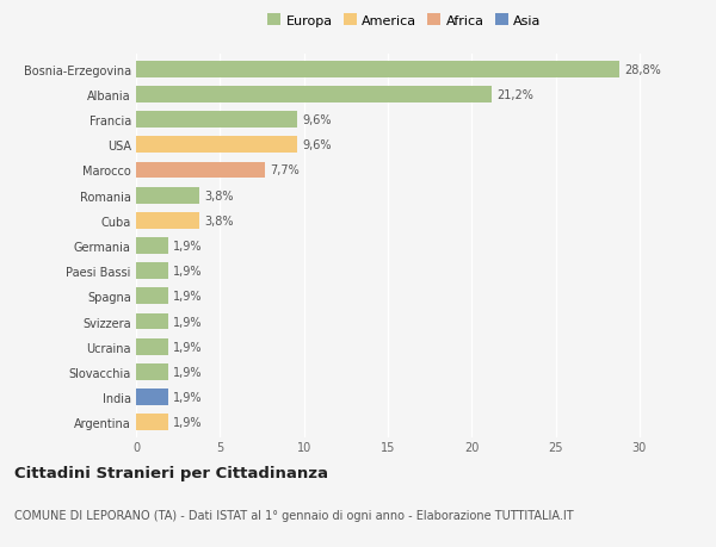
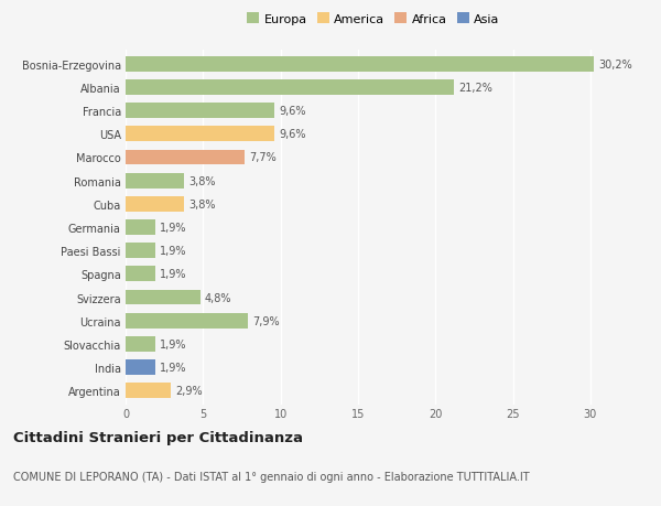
Bosnia-Erzegovina: 28,8% -> 30,2%
Svizzera: 1,9% -> 4,8%
Ucraina: 1,9% -> 7,9%
Argentina: 1,9% -> 2,9%
